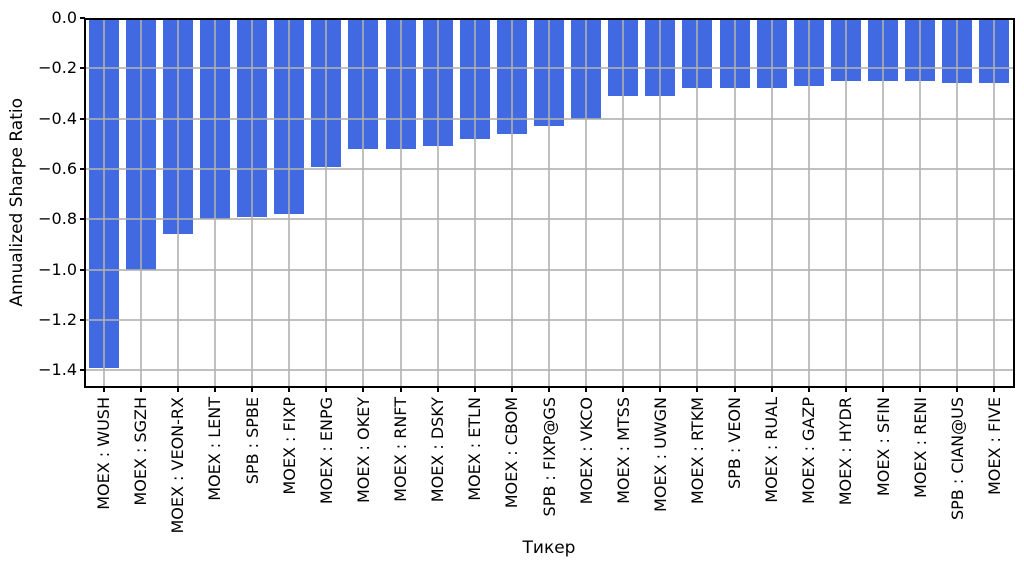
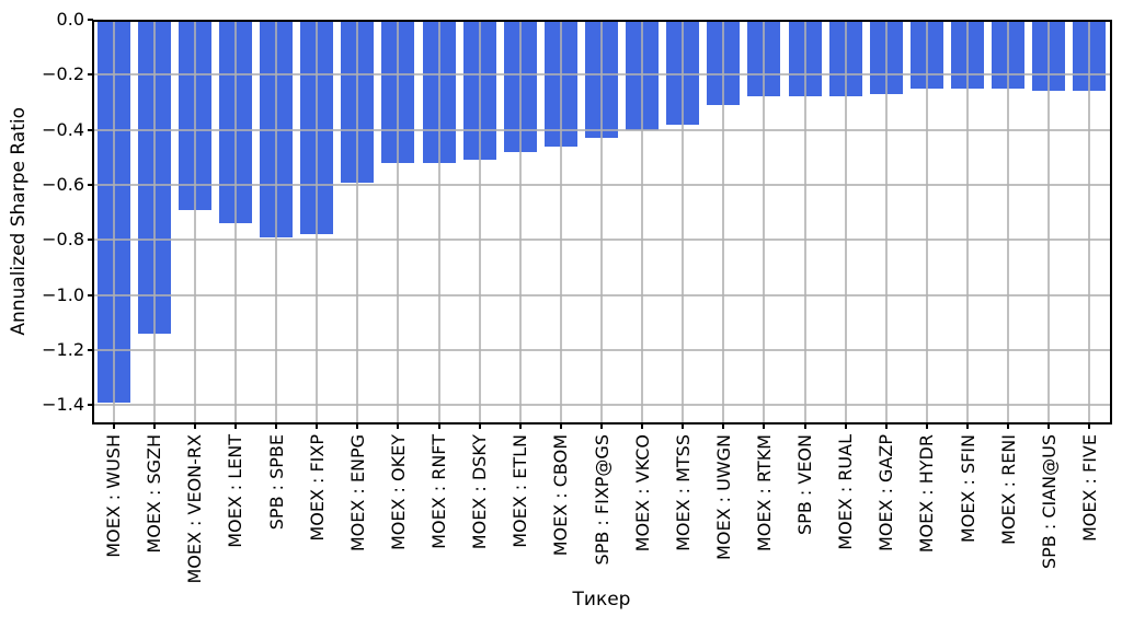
MOEX : SGZH: -1.00 -> -1.14
MOEX : VEON-RX: -0.86 -> -0.69
MOEX : LENT: -0.80 -> -0.74
MOEX : MTSS: -0.31 -> -0.38
